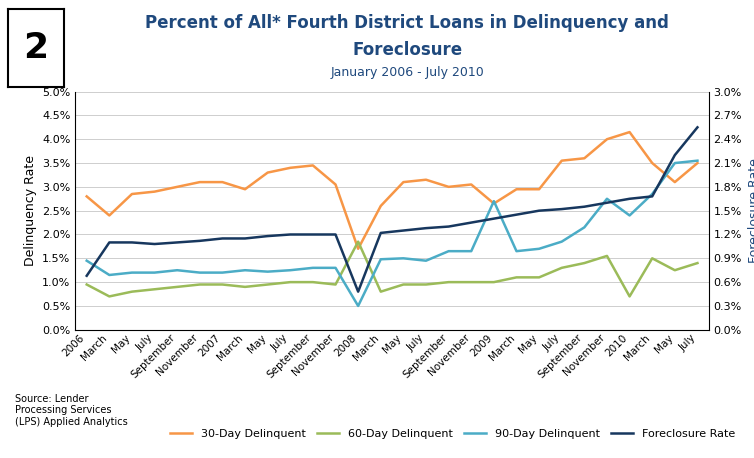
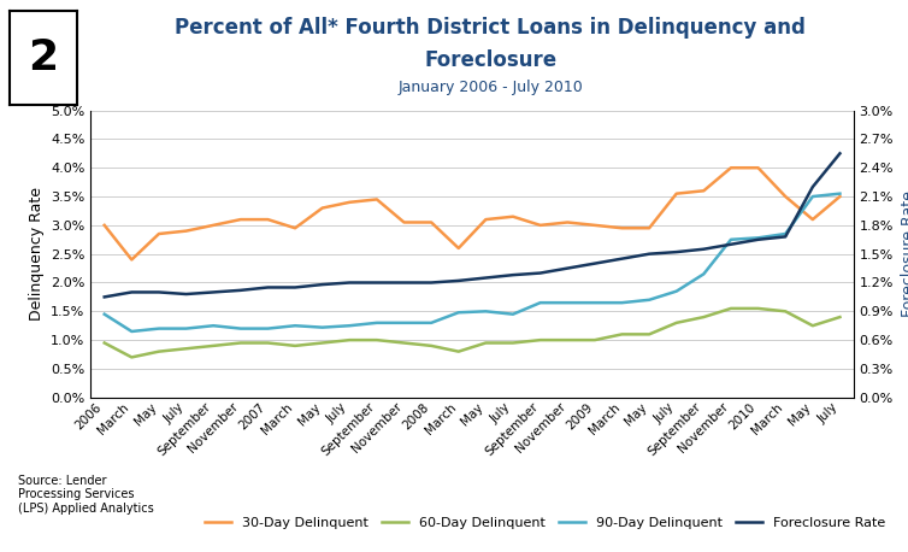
30-Day Delinquent/2006: 2.80% -> 3.00%
Foreclosure Rate/2006: 0.68% -> 1.05%
30-Day Delinquent/2008: 1.70% -> 3.05%
60-Day Delinquent/2008: 1.85% -> 0.90%
90-Day Delinquent/2008: 0.50% -> 1.30%
Foreclosure Rate/2008: 0.48% -> 1.20%
30-Day Delinquent/2009: 2.65% -> 3.00%
90-Day Delinquent/2009: 2.70% -> 1.65%
30-Day Delinquent/2010: 4.15% -> 4.00%
60-Day Delinquent/2010: 0.70% -> 1.55%
90-Day Delinquent/2010: 2.40% -> 2.78%
